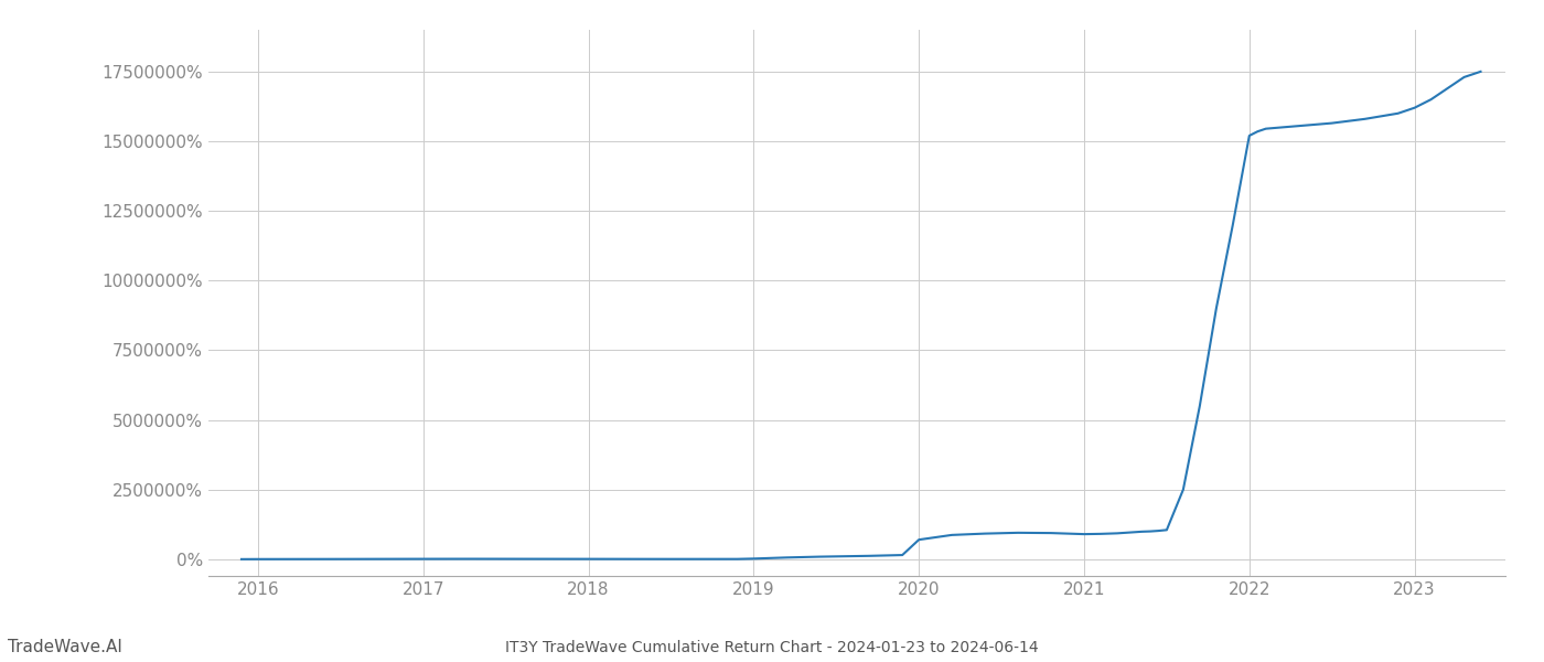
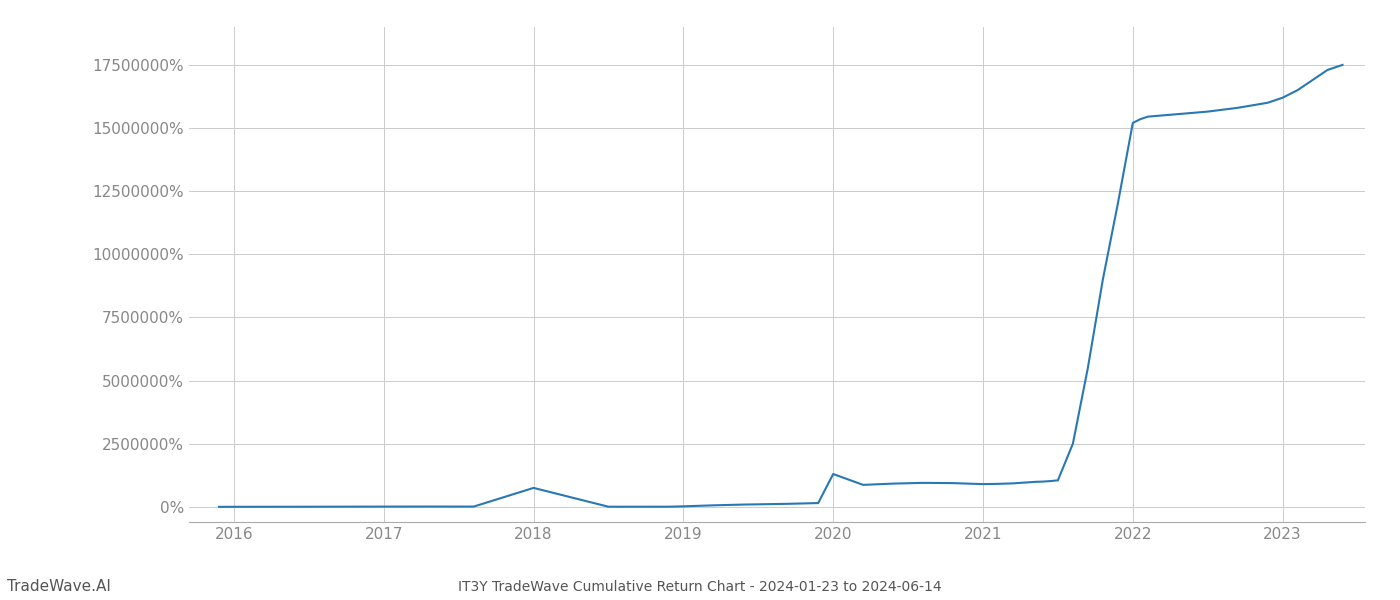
2018: 10000% -> 750000%
2020: 700000% -> 1300000%
